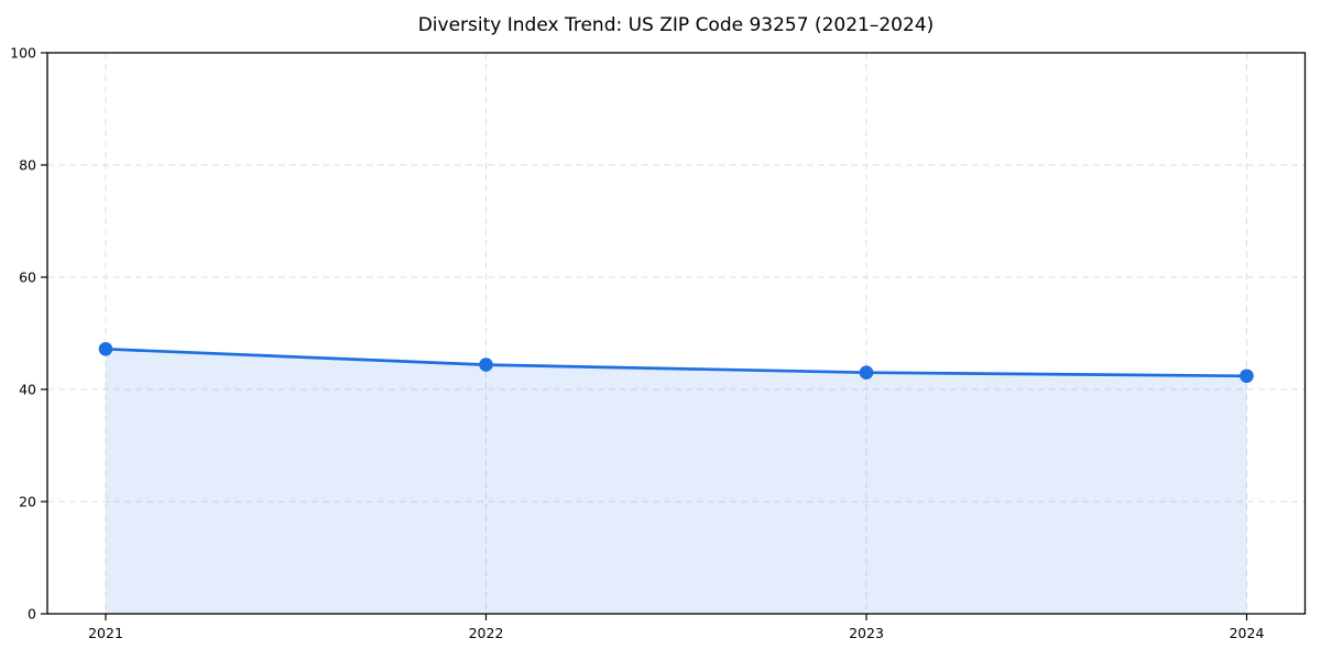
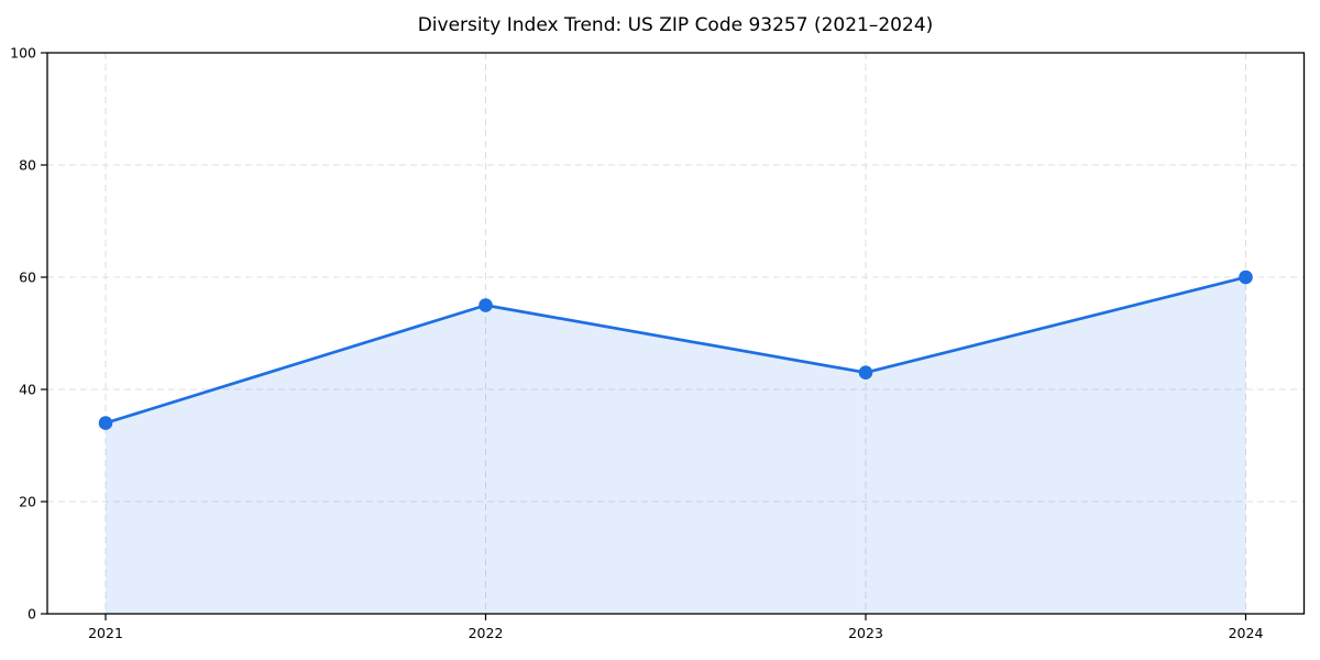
2021: 47 -> 34
2022: 44 -> 55
2024: 42 -> 60
